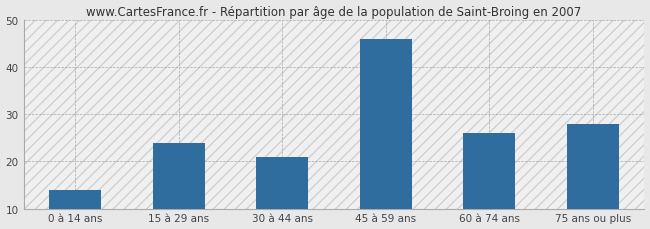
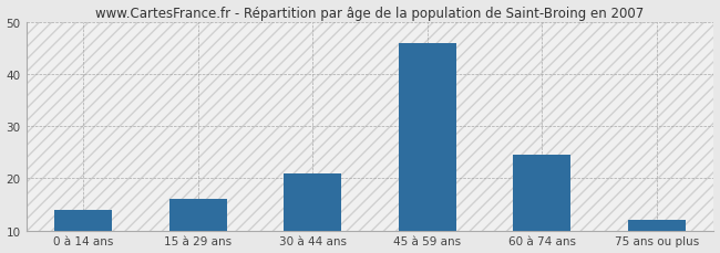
15 à 29 ans: 24.0 -> 16.0
60 à 74 ans: 26.0 -> 24.5
75 ans ou plus: 28.0 -> 12.0
